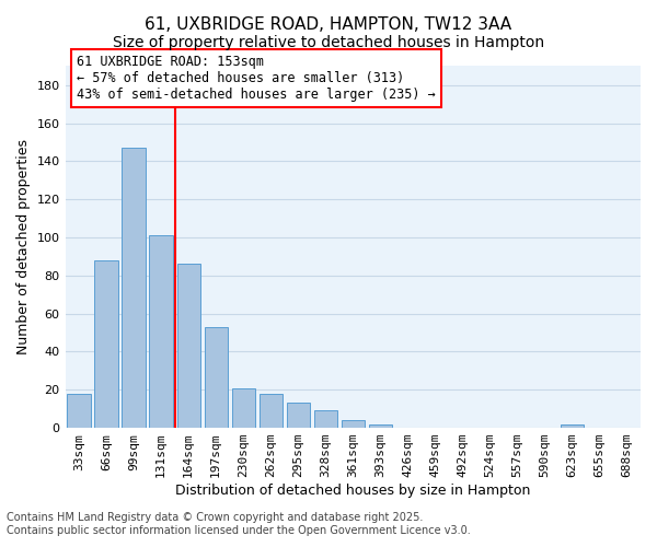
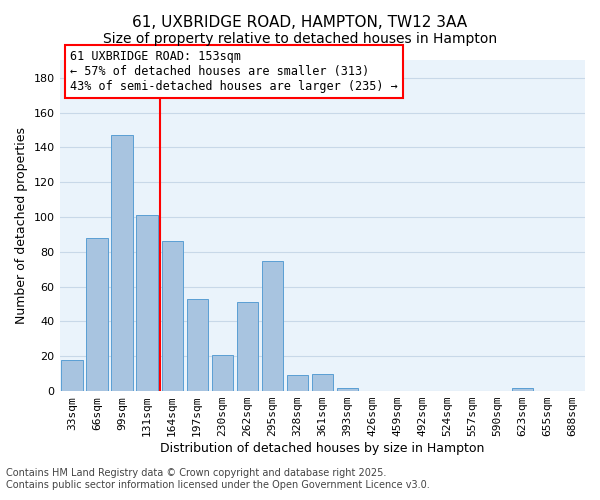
262sqm: 18 -> 51
295sqm: 13 -> 75
361sqm: 4 -> 10
